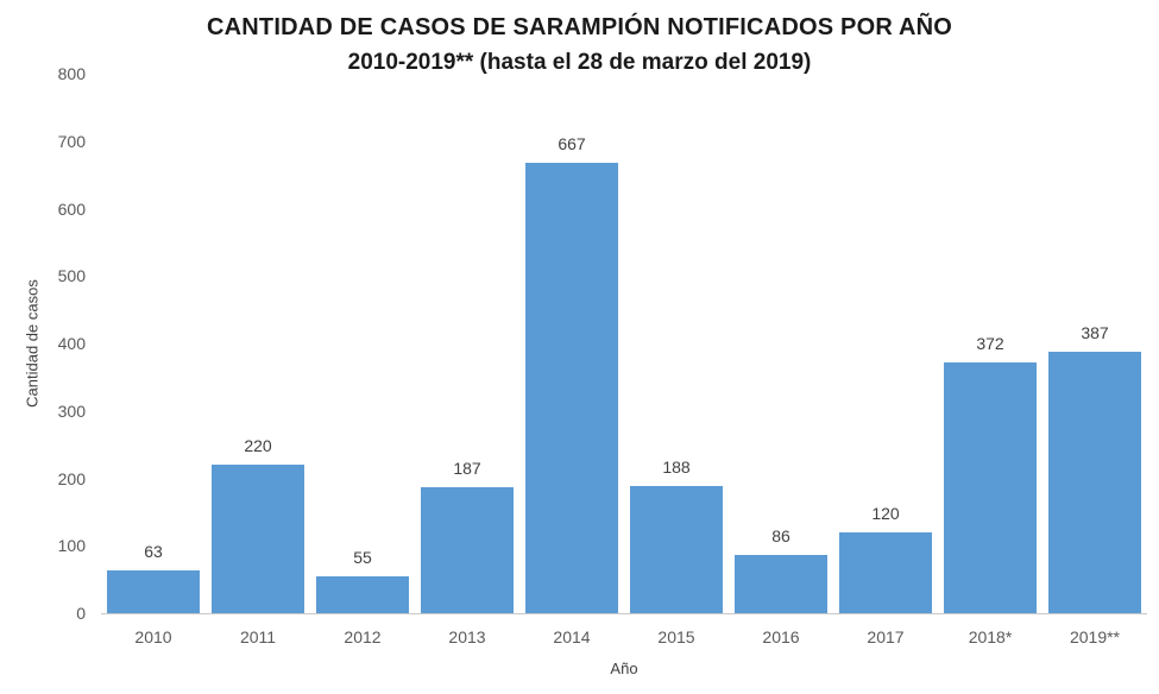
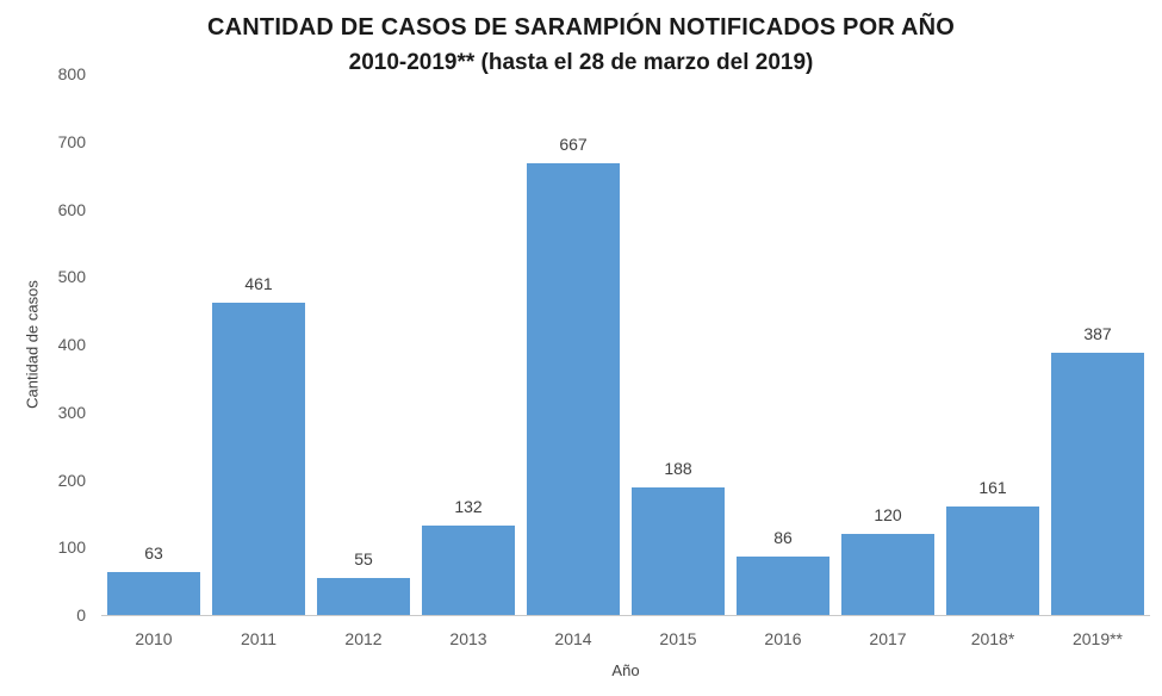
2011: 220 -> 461
2013: 187 -> 132
2018*: 372 -> 161
